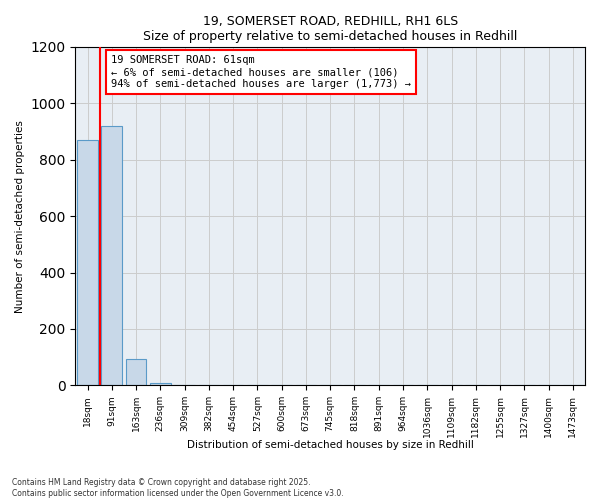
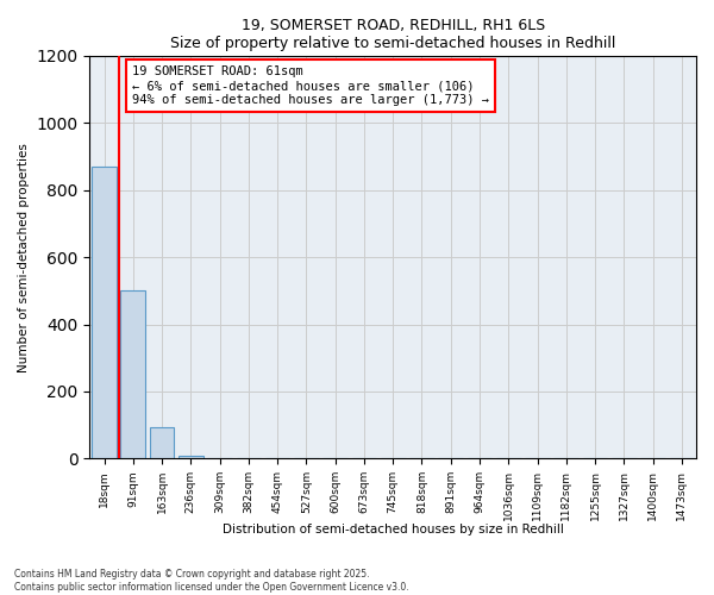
91sqm: 920 -> 500
